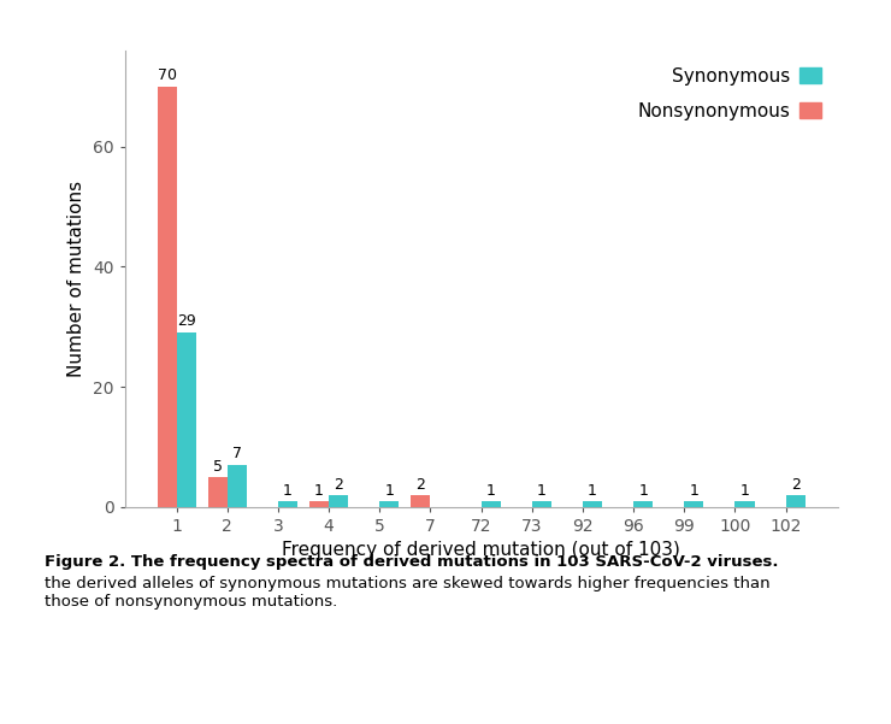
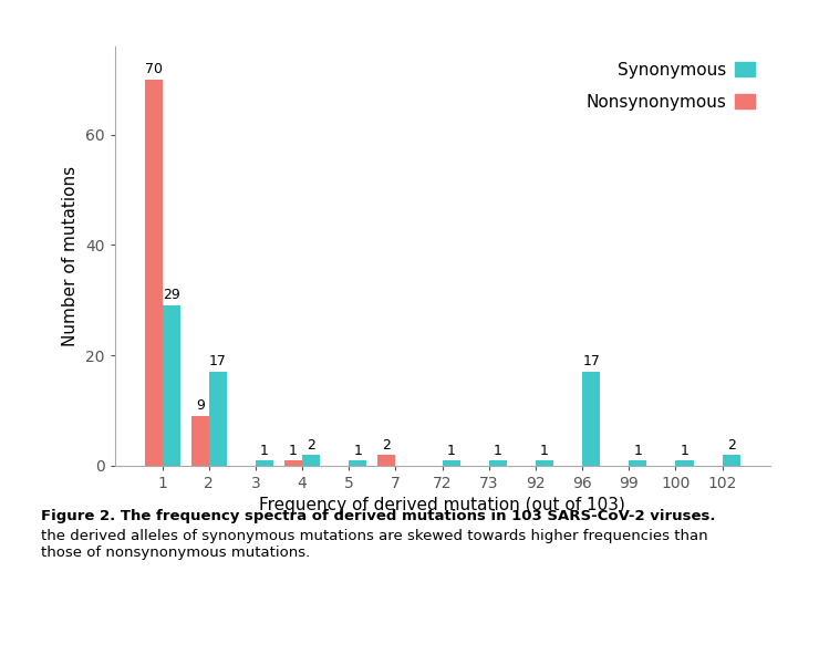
Nonsynonymous/2: 5 -> 9
Synonymous/2: 7 -> 17
Synonymous/96: 1 -> 17
